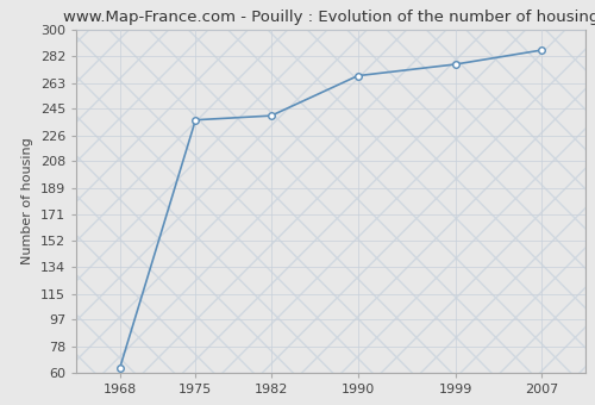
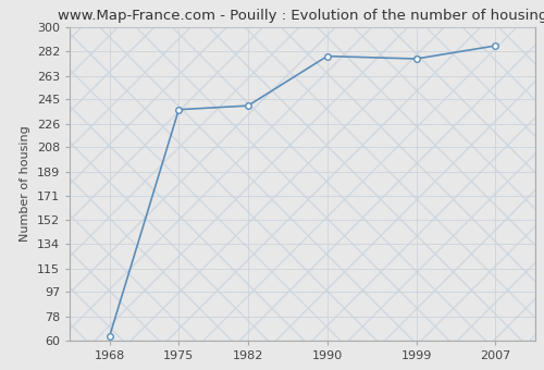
1990: 268 -> 278
